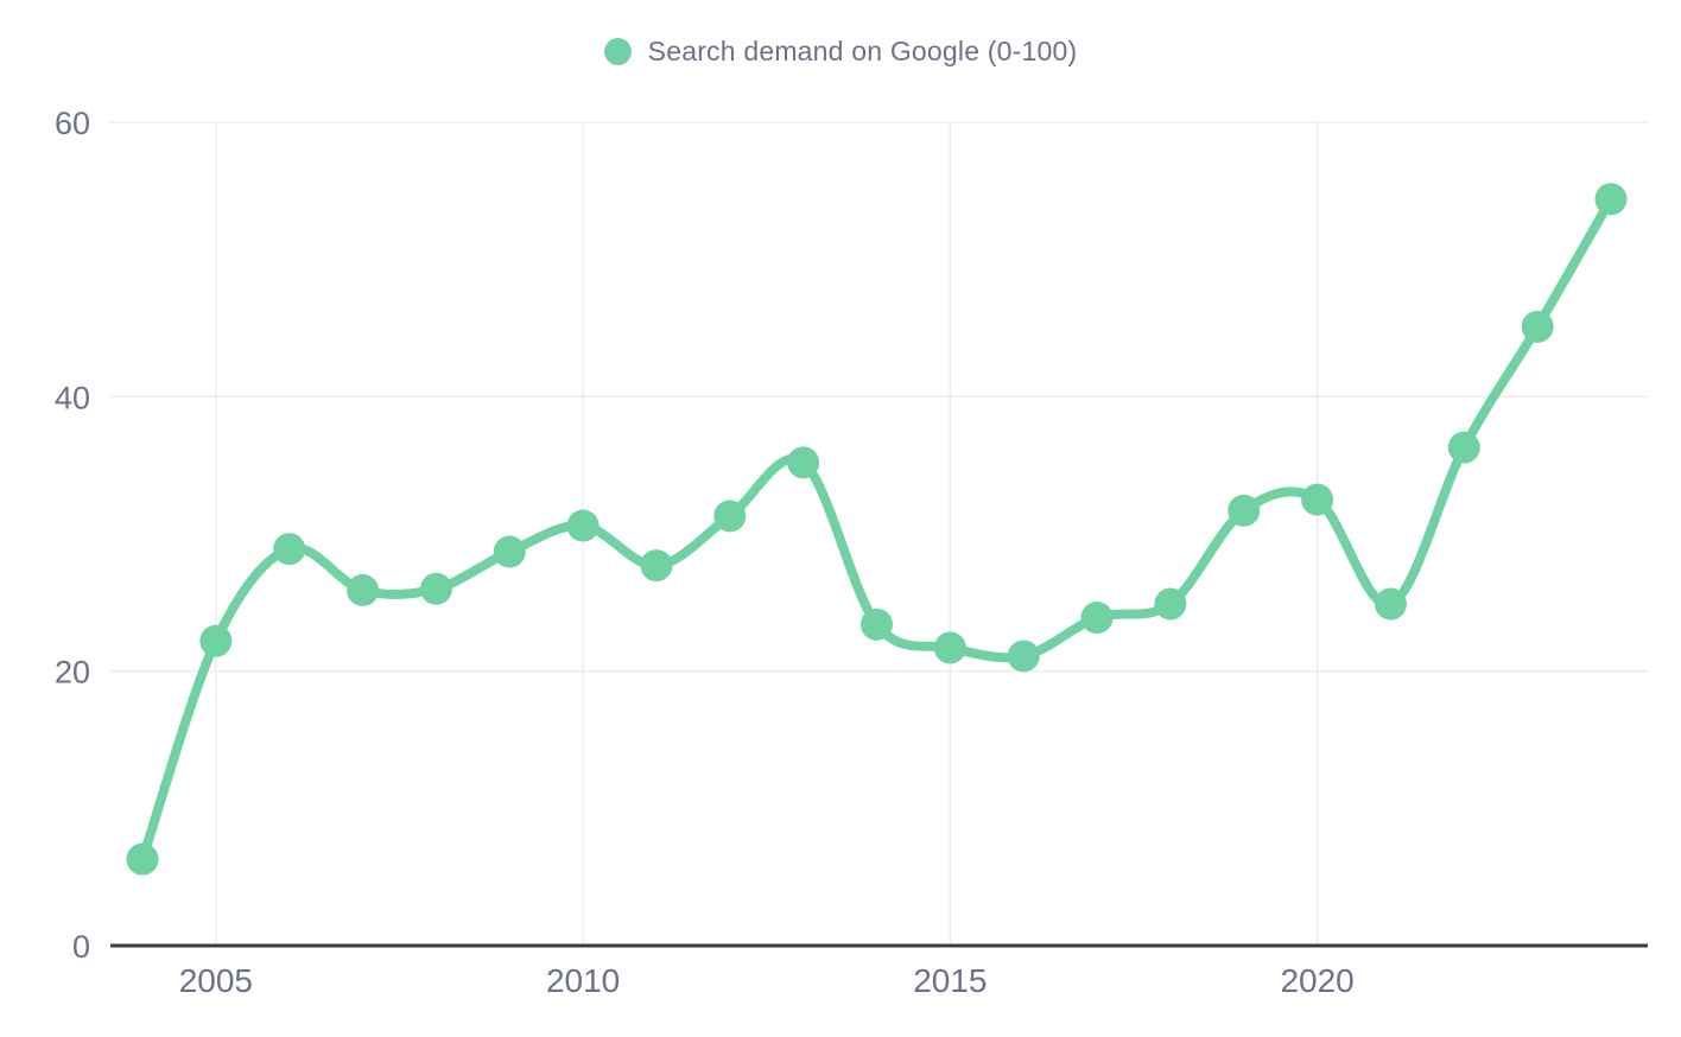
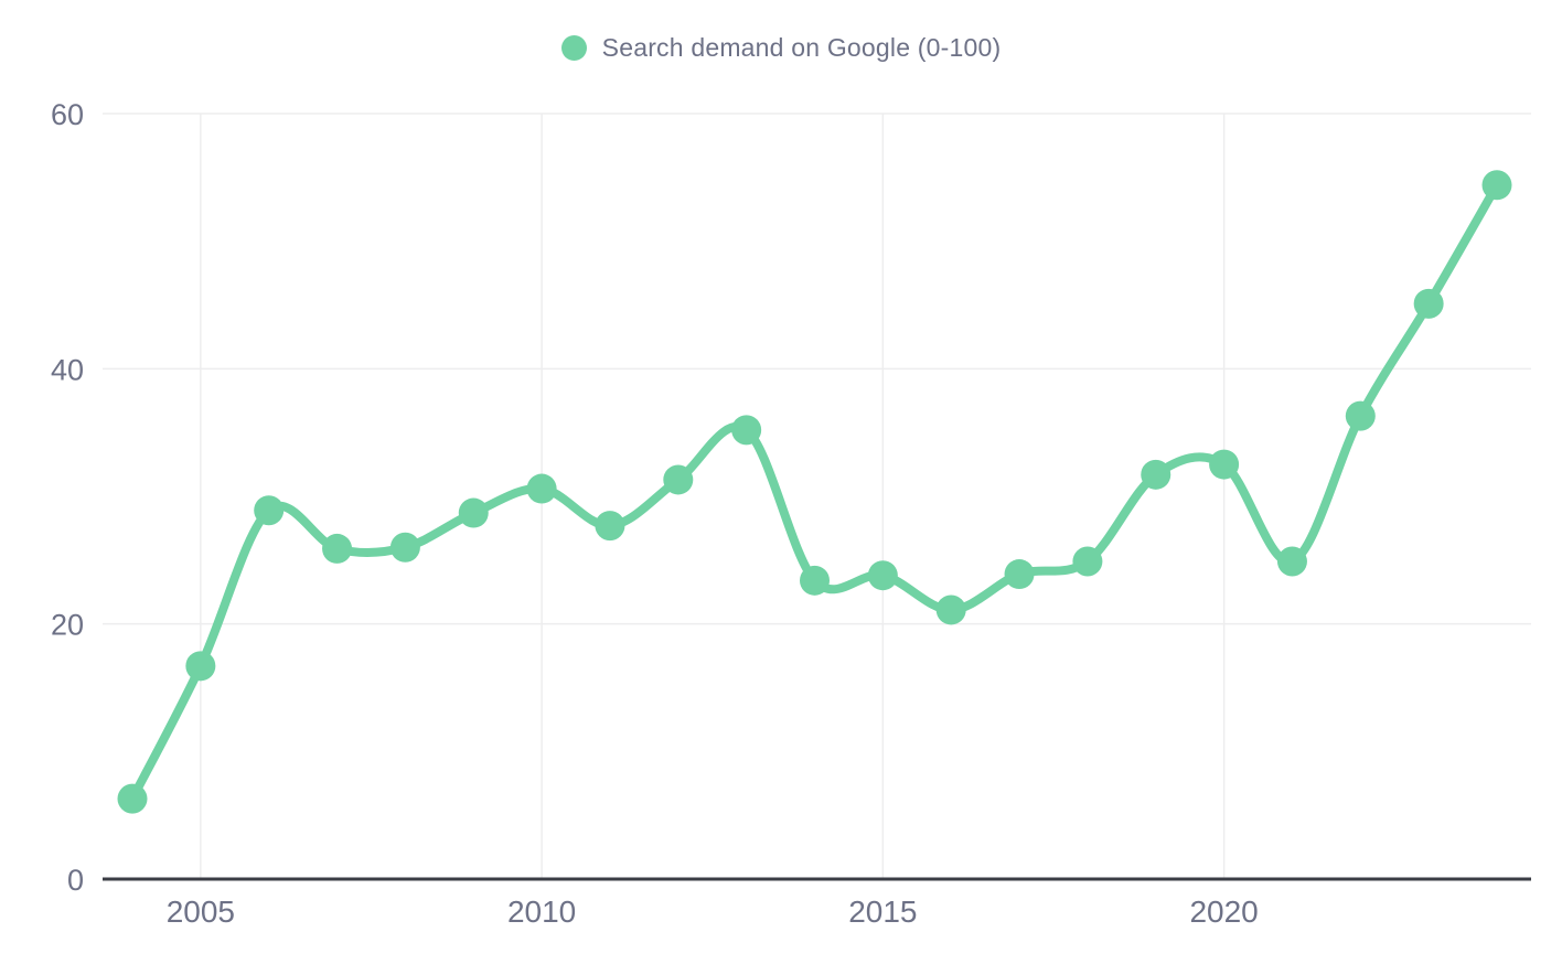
2005: 22.2 -> 16.7
2015: 21.7 -> 23.8
